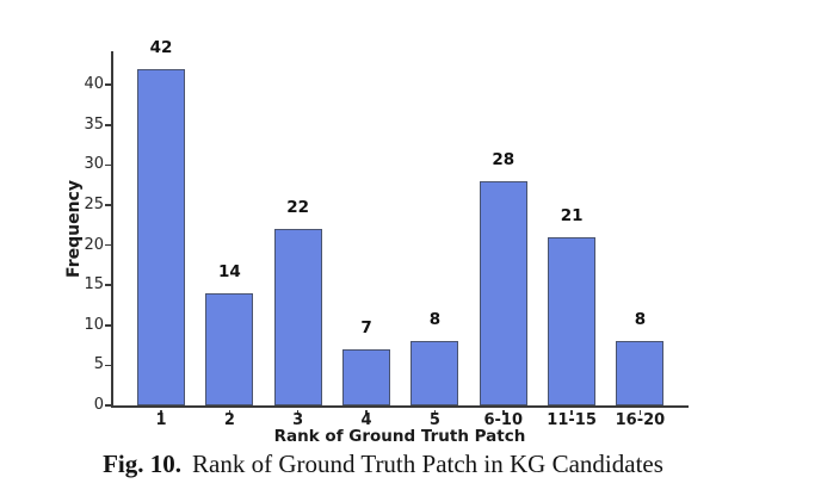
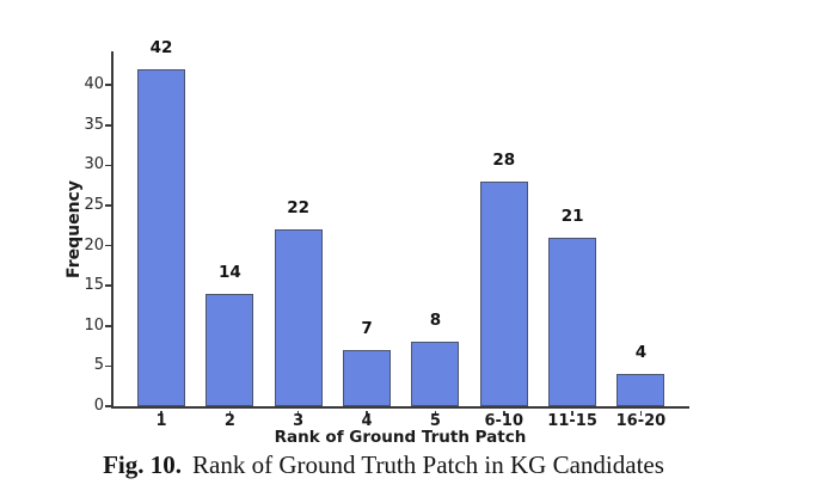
16-20: 8 -> 4
